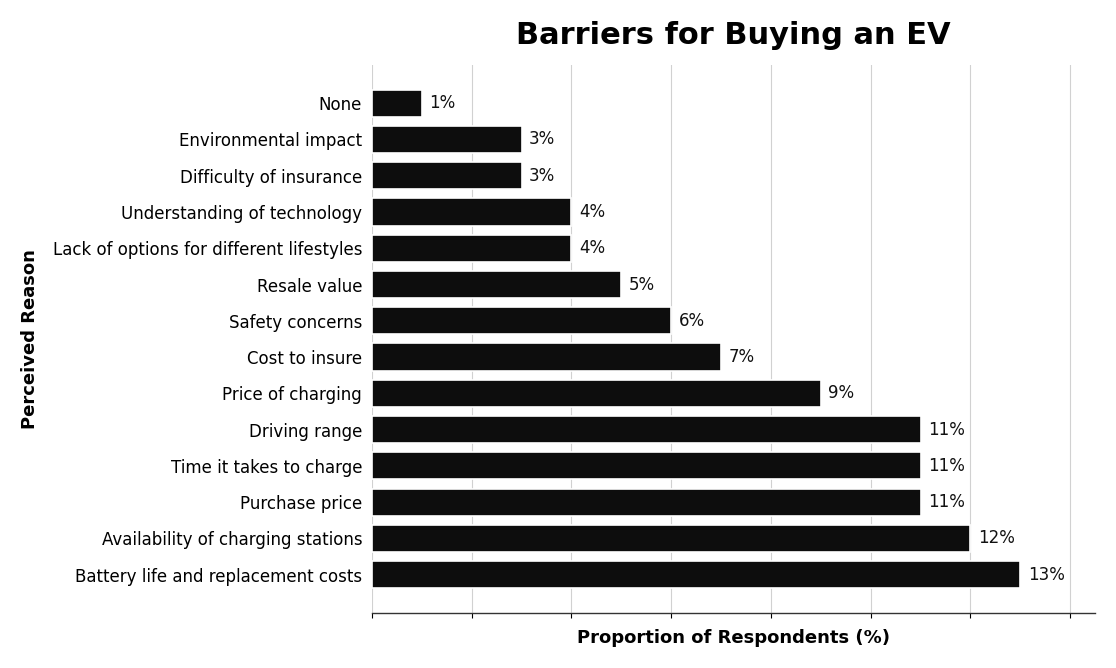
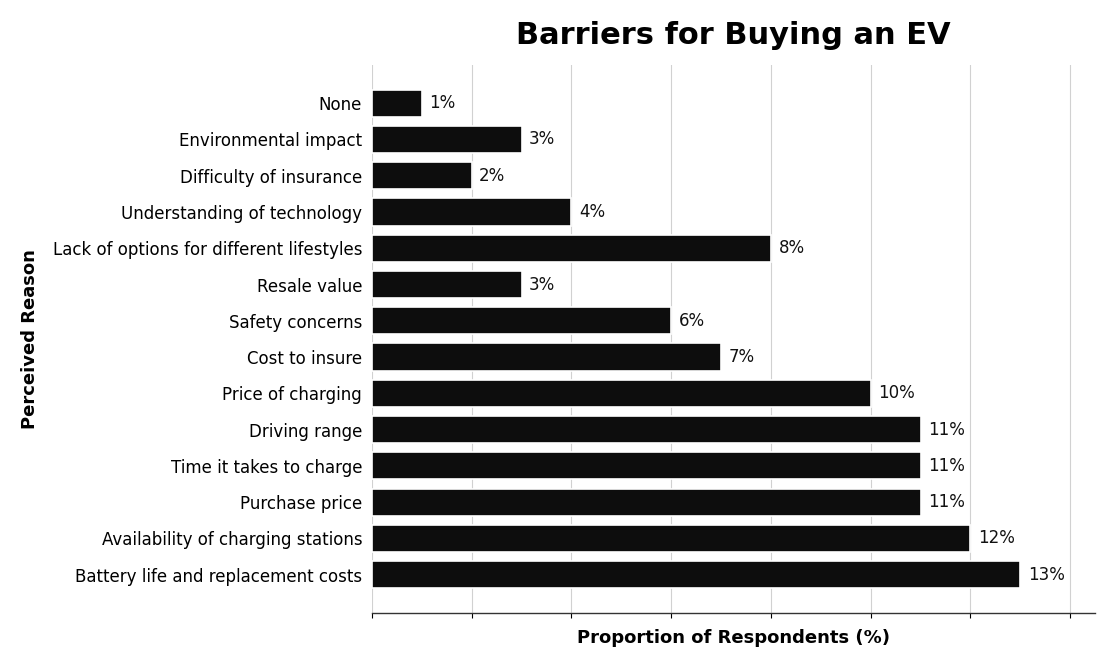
Difficulty of insurance: 3% -> 2%
Lack of options for different lifestyles: 4% -> 8%
Resale value: 5% -> 3%
Price of charging: 9% -> 10%
